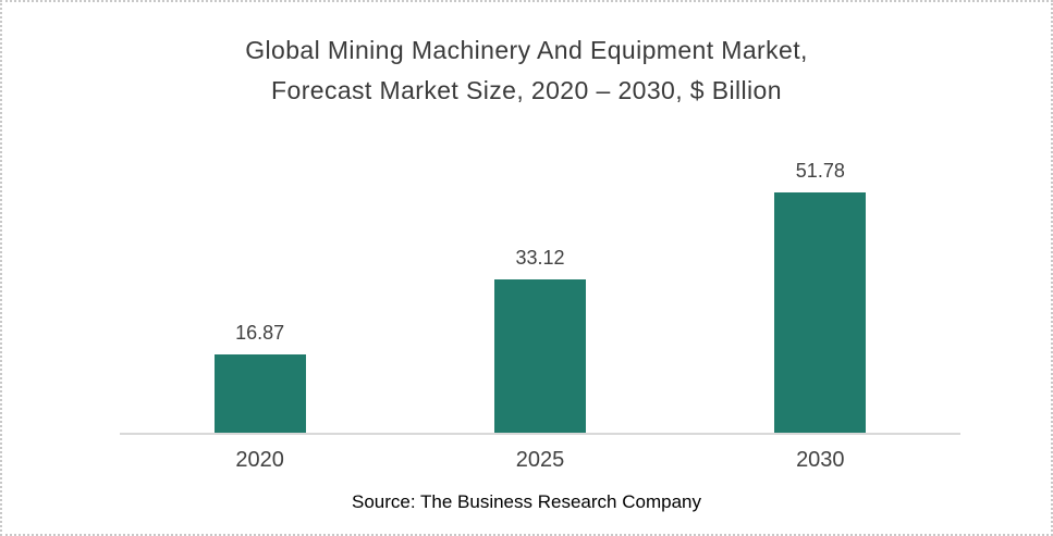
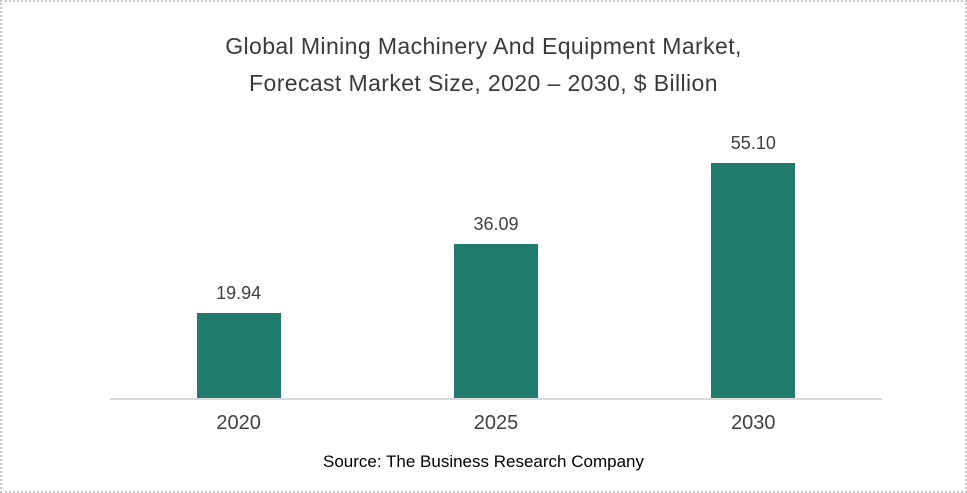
2020: 16.87 -> 19.94
2025: 33.12 -> 36.09
2030: 51.78 -> 55.10
